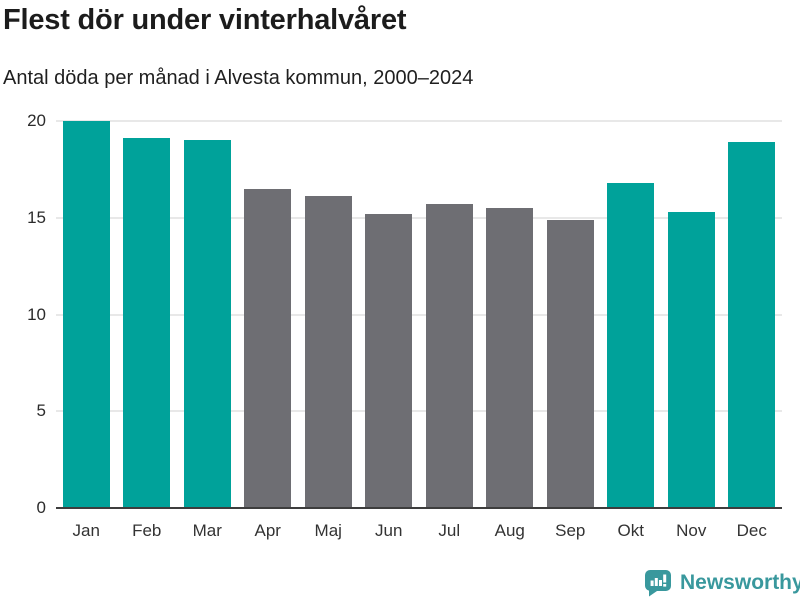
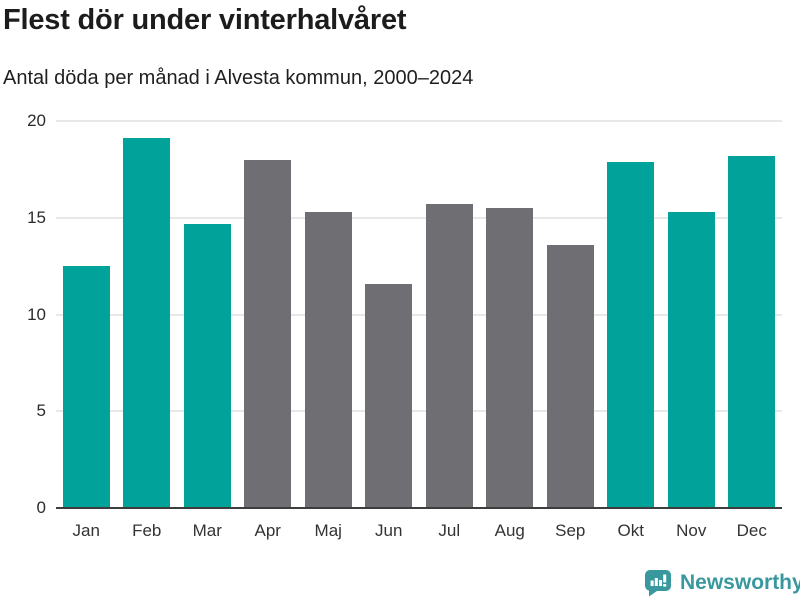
Jan: 20.0 -> 12.5
Mar: 19.0 -> 14.7
Apr: 16.5 -> 18.0
Maj: 16.1 -> 15.3
Jun: 15.2 -> 11.6
Sep: 14.9 -> 13.6
Okt: 16.8 -> 17.9
Dec: 18.9 -> 18.2
